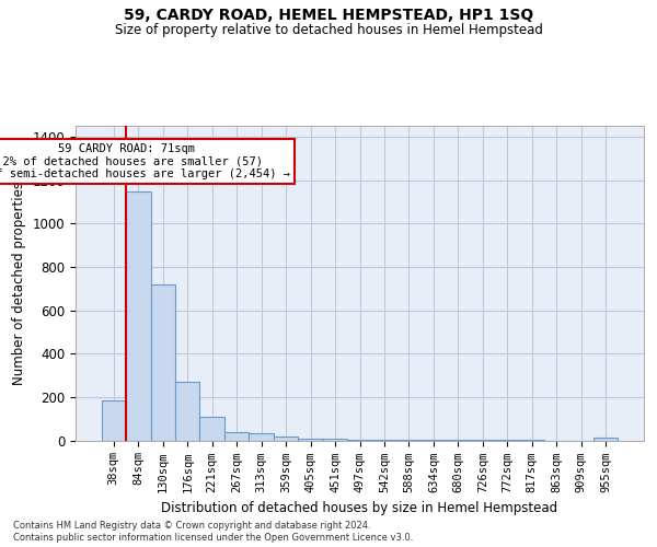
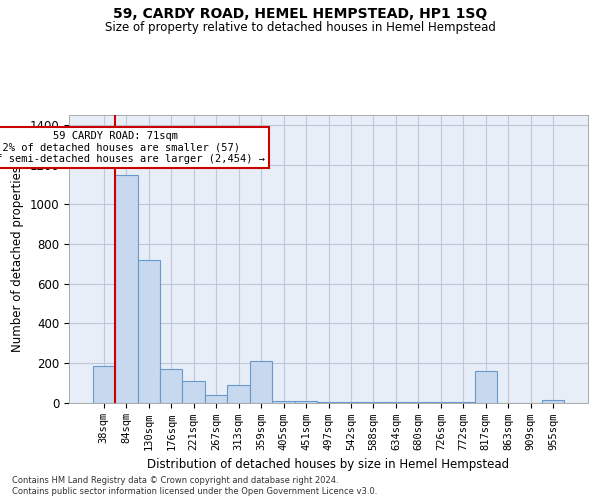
176sqm: 270 -> 170
313sqm: 30 -> 90
359sqm: 20 -> 210
817sqm: 0 -> 160
